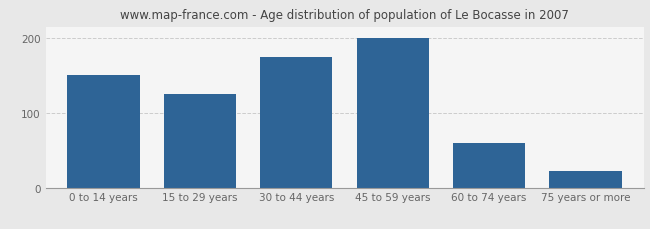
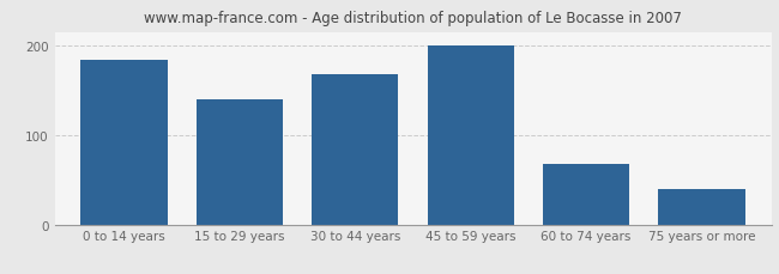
0 to 14 years: 150 -> 184
15 to 29 years: 125 -> 140
30 to 44 years: 175 -> 168
60 to 74 years: 60 -> 68
75 years or more: 22 -> 40
